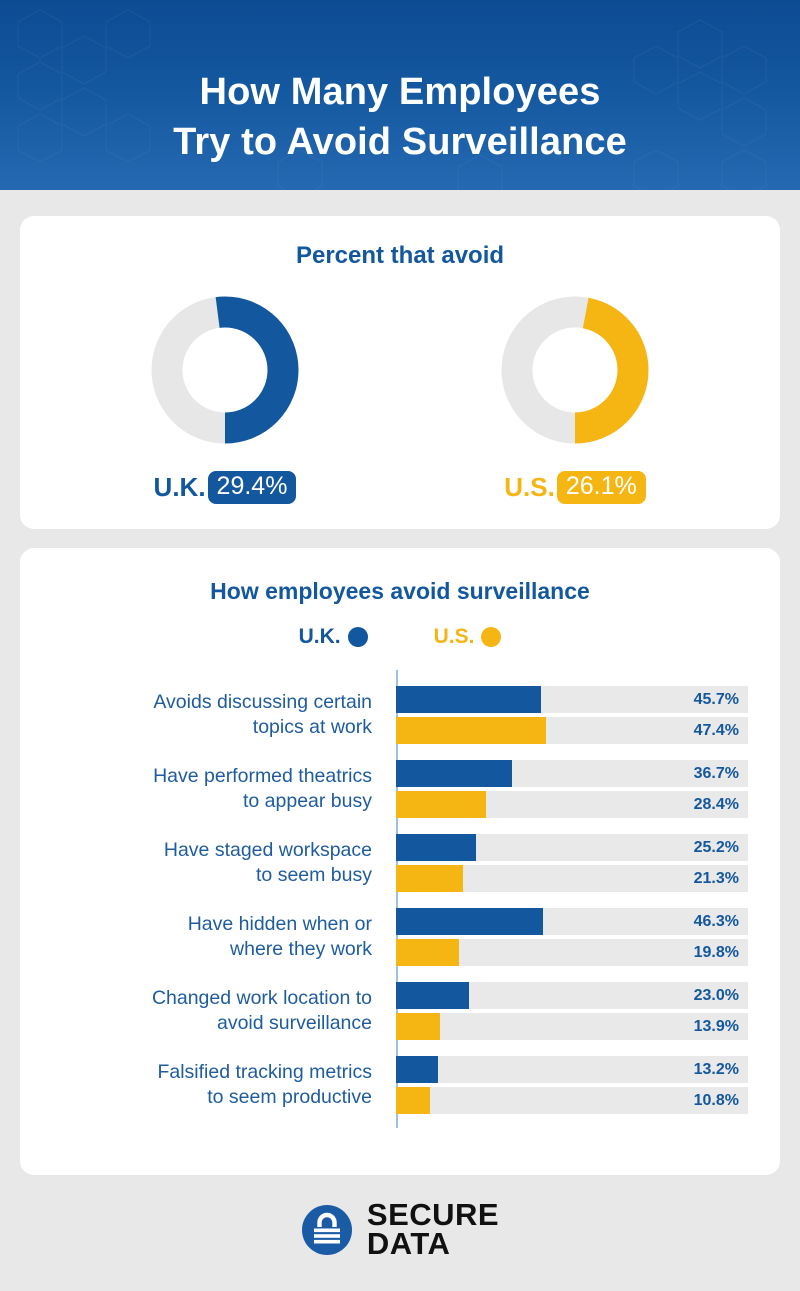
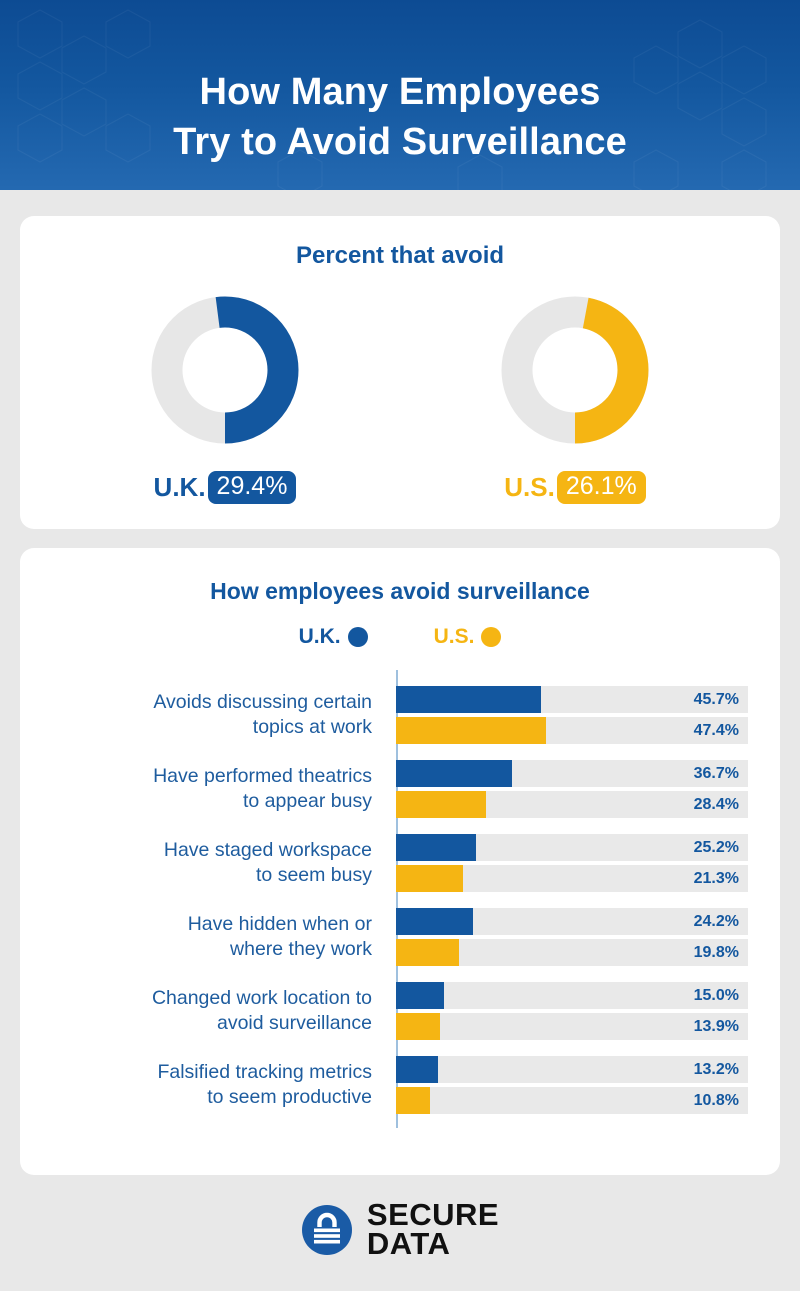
U.K./Have hidden when or where they work: 46.3% -> 24.2%
U.K./Changed work location to avoid surveillance: 23.0% -> 15.0%
